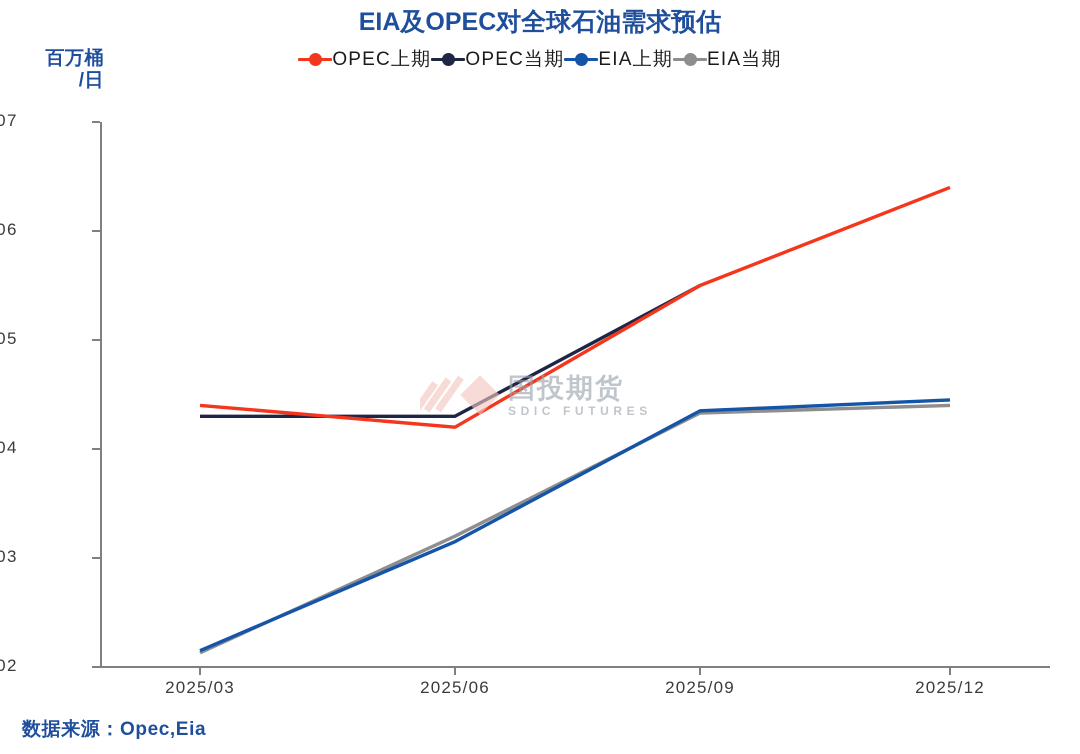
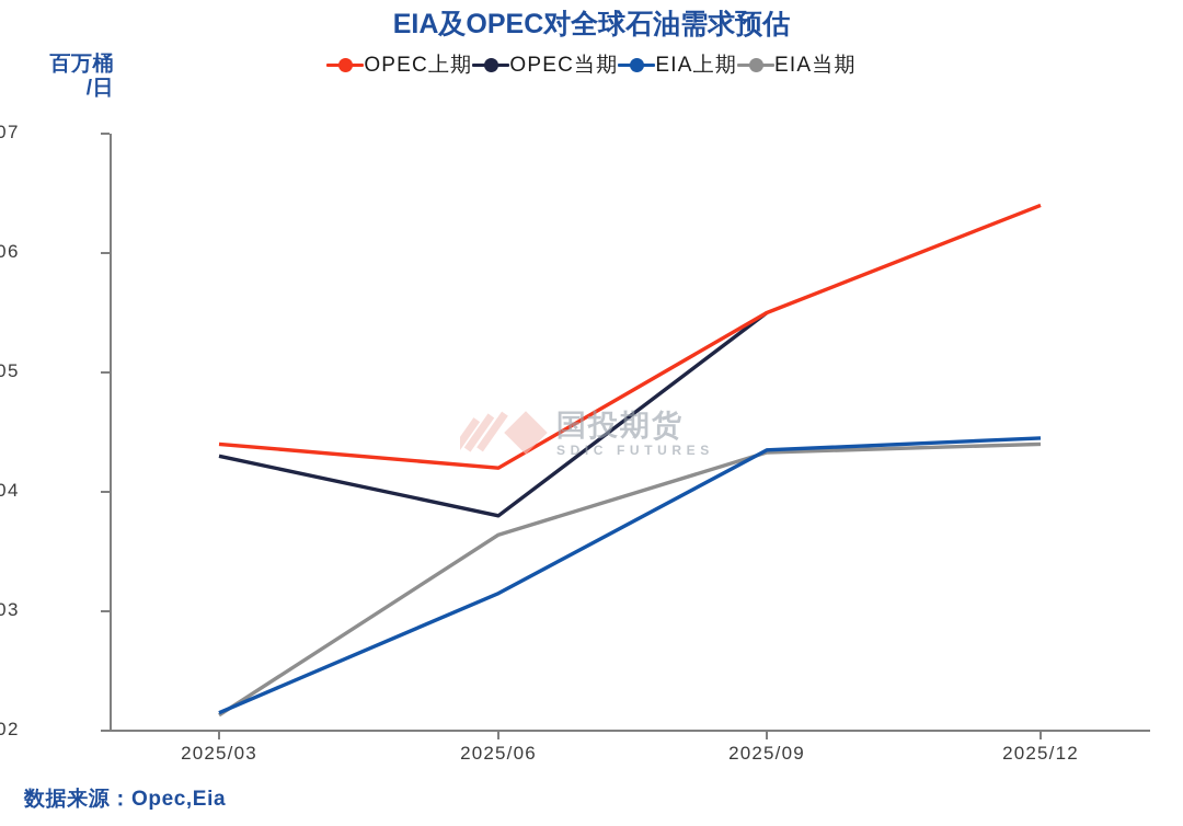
OPEC当期/2025/06: 104.3 -> 103.8
EIA当期/2025/06: 103.20 -> 103.64
